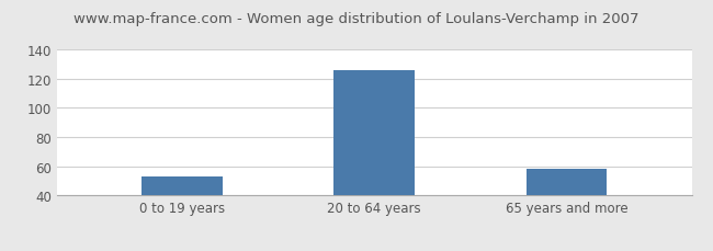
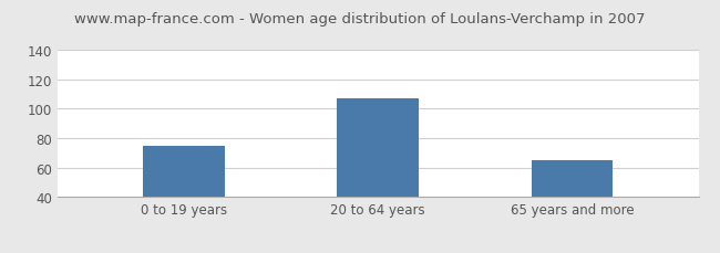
0 to 19 years: 53 -> 75
20 to 64 years: 126 -> 107
65 years and more: 58 -> 65
